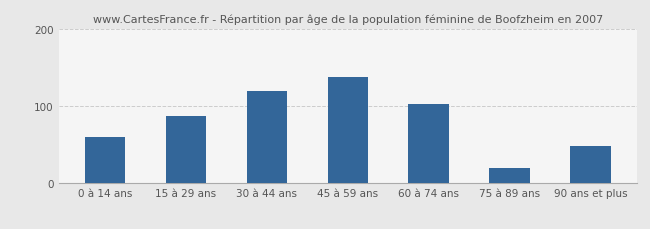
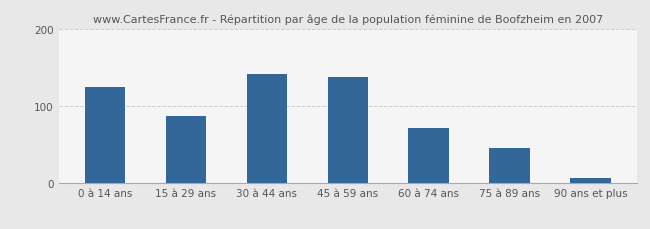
0 à 14 ans: 60 -> 125
30 à 44 ans: 120 -> 142
60 à 74 ans: 102 -> 72
75 à 89 ans: 20 -> 46
90 ans et plus: 48 -> 7
